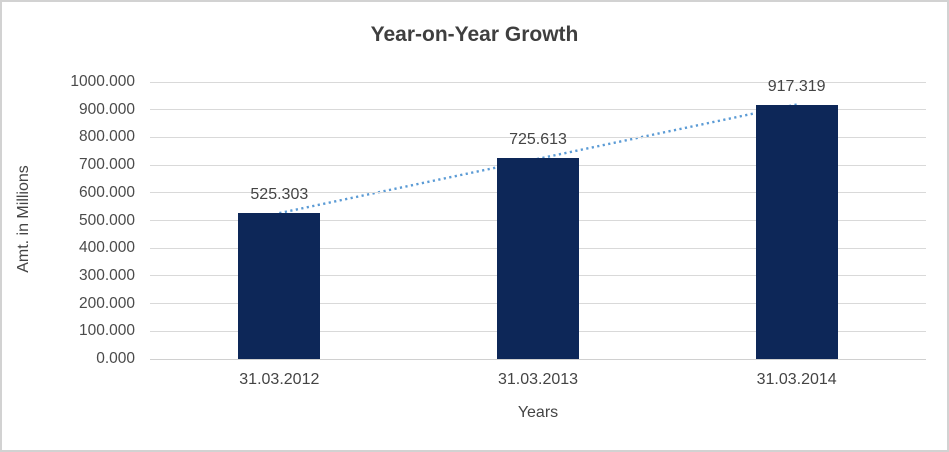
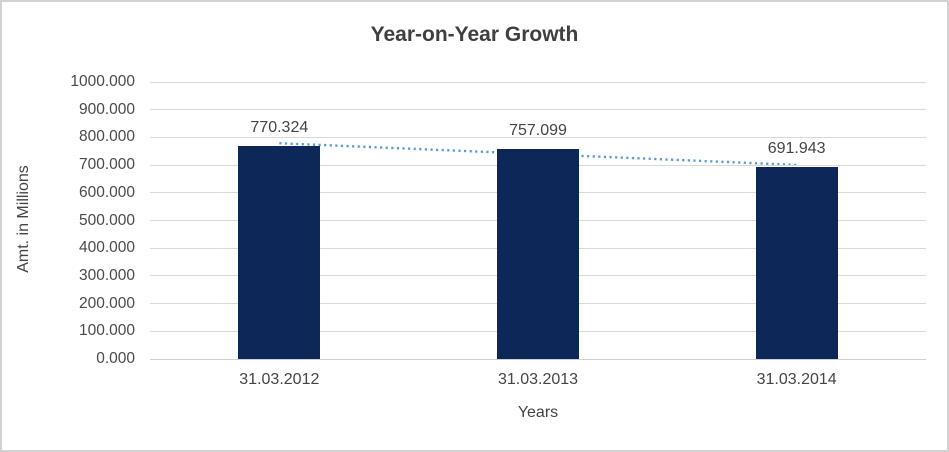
31.03.2012: 525.303 -> 770.324
31.03.2013: 725.613 -> 757.099
31.03.2014: 917.319 -> 691.943
